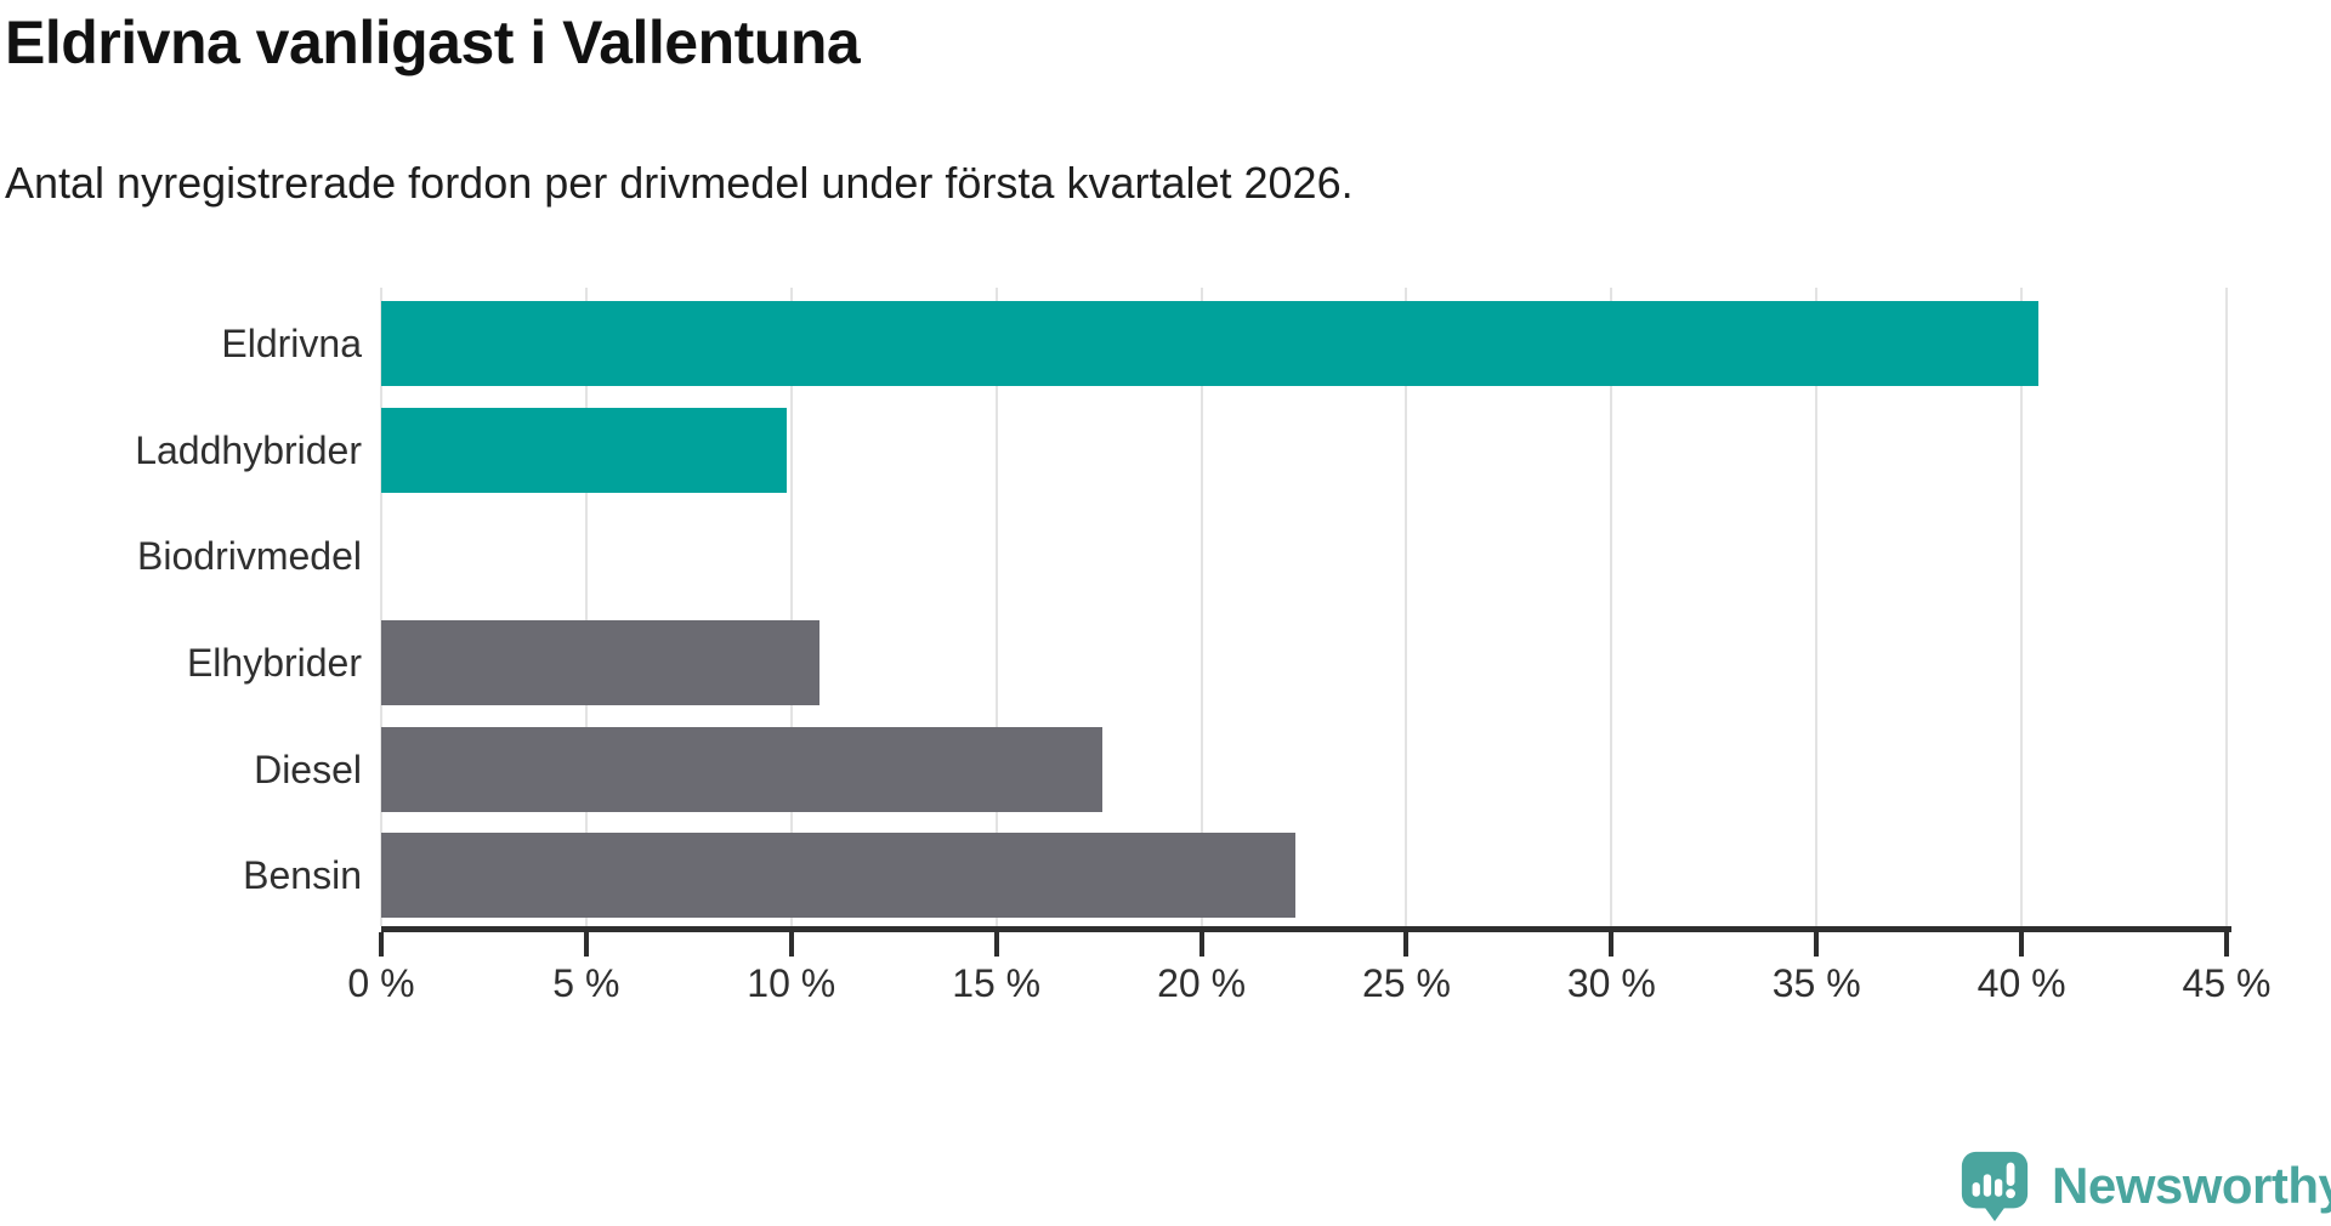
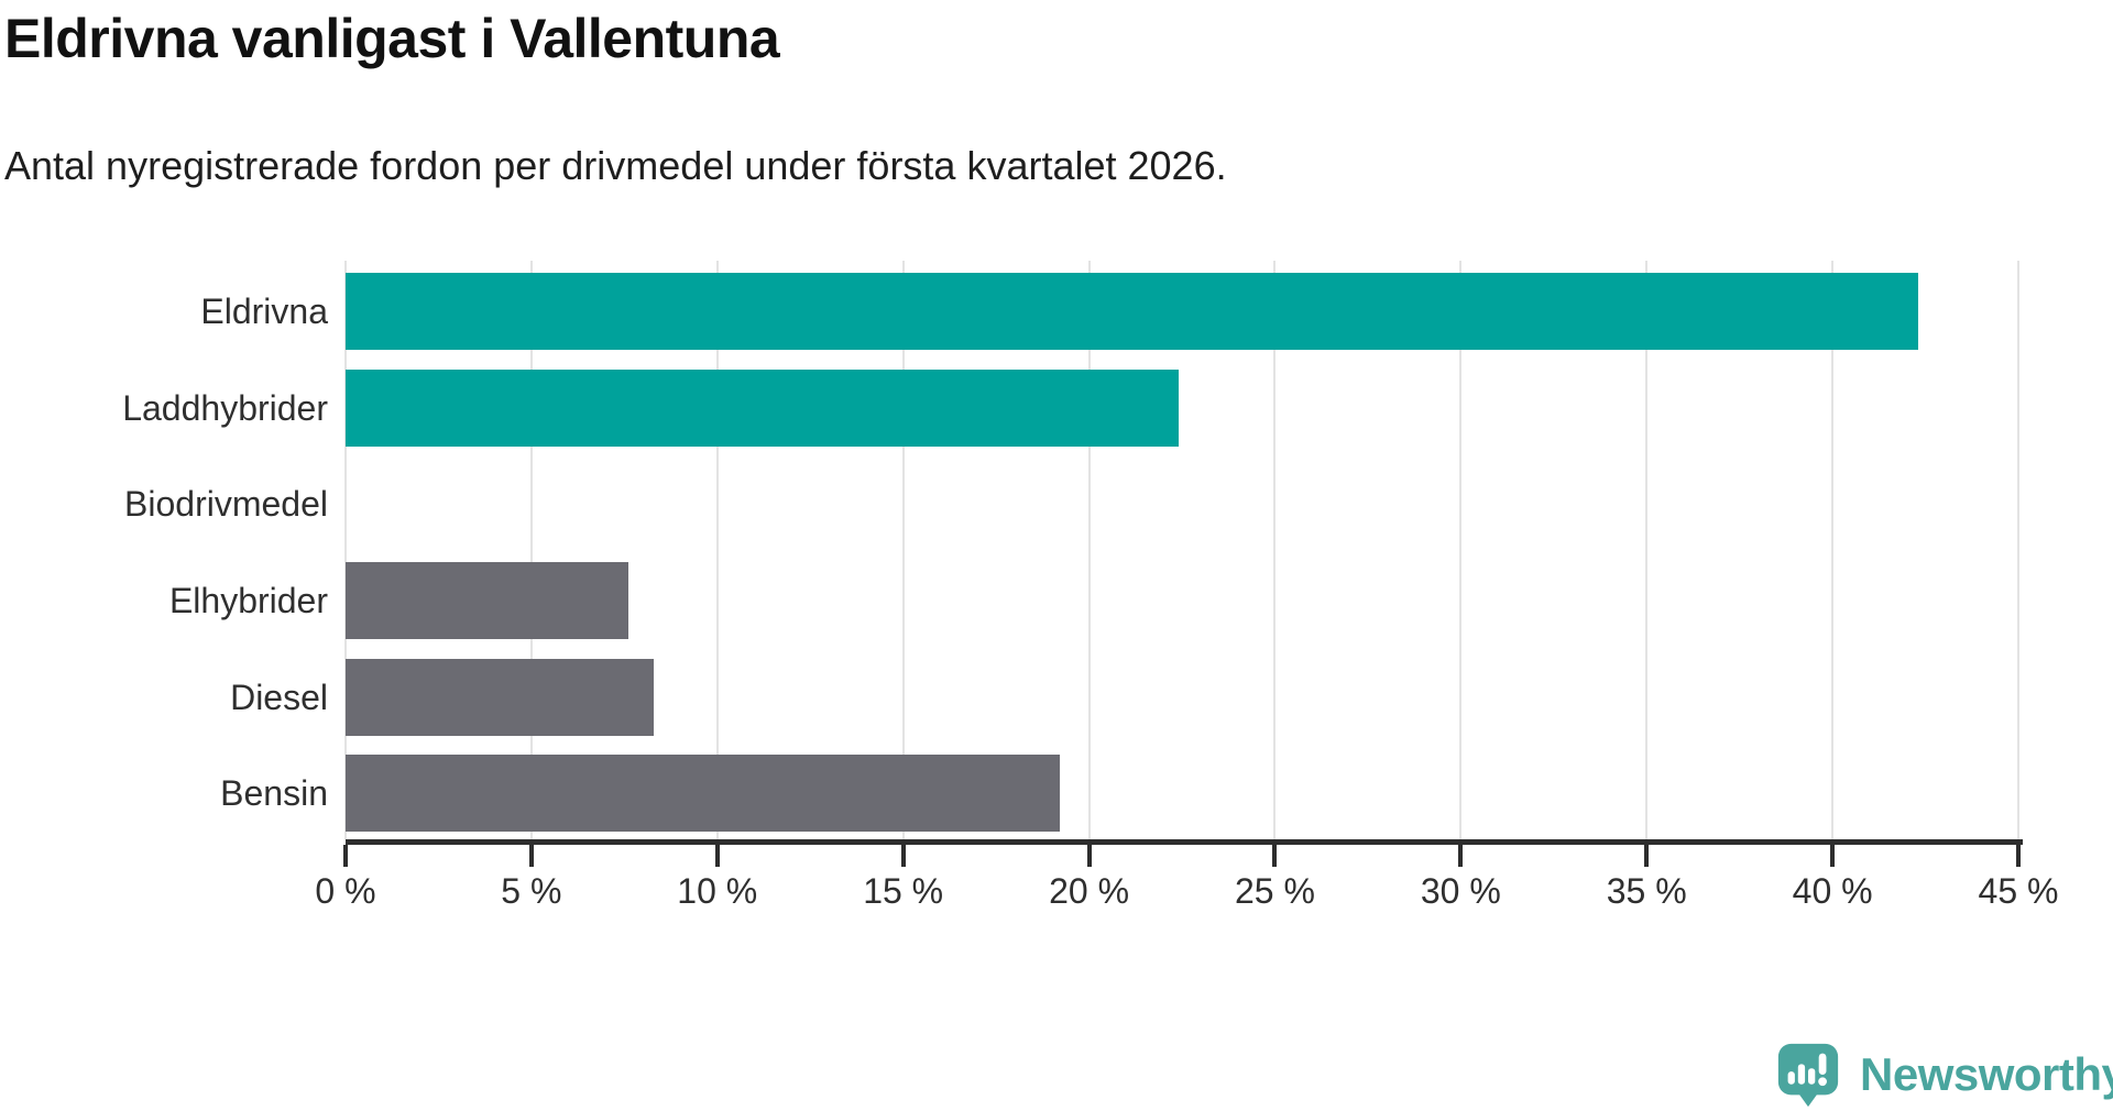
Eldrivna: 40.4% -> 42.3%
Laddhybrider: 9.9% -> 22.4%
Elhybrider: 10.7% -> 7.6%
Diesel: 17.6% -> 8.3%
Bensin: 22.3% -> 19.2%
